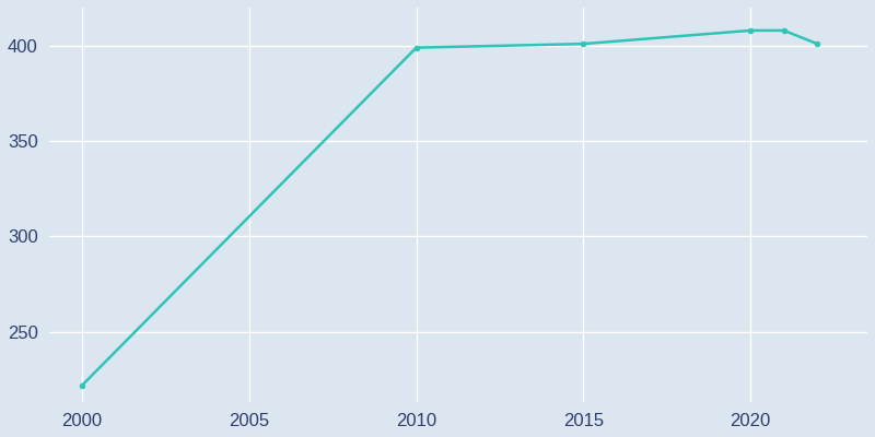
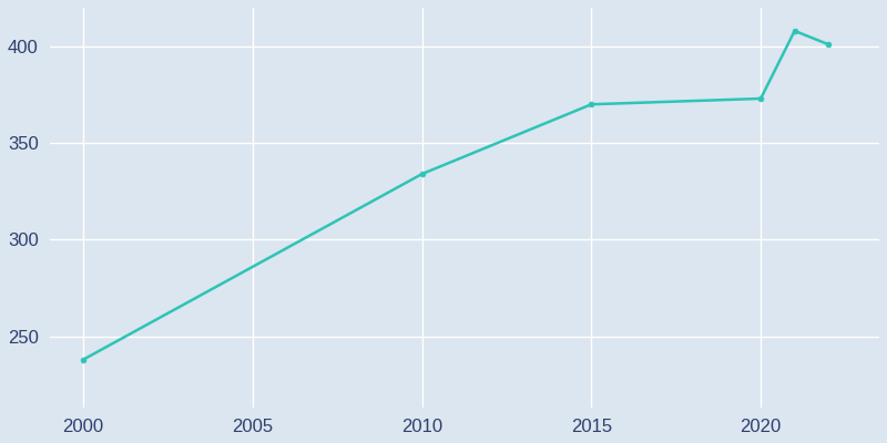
2000: 222 -> 238
2010: 399 -> 334
2015: 401 -> 370
2020: 408 -> 373
